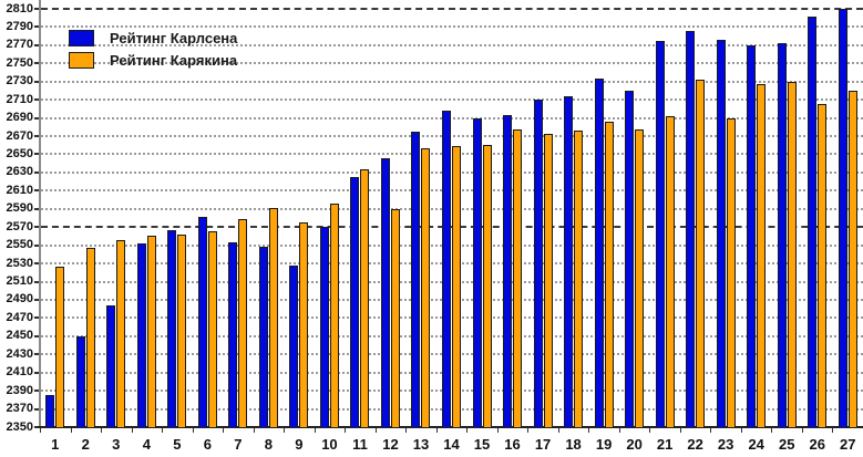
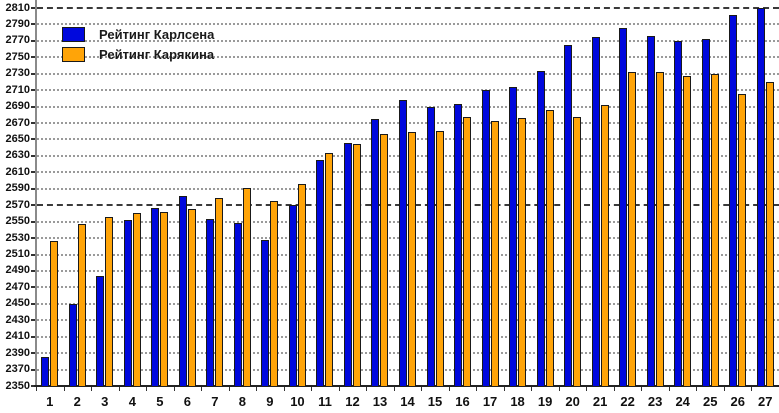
Рейтинг Карякина/12: 2590 -> 2640
Рейтинг Карлсена/20: 2720 -> 2760
Рейтинг Карякина/23: 2690 -> 2730
